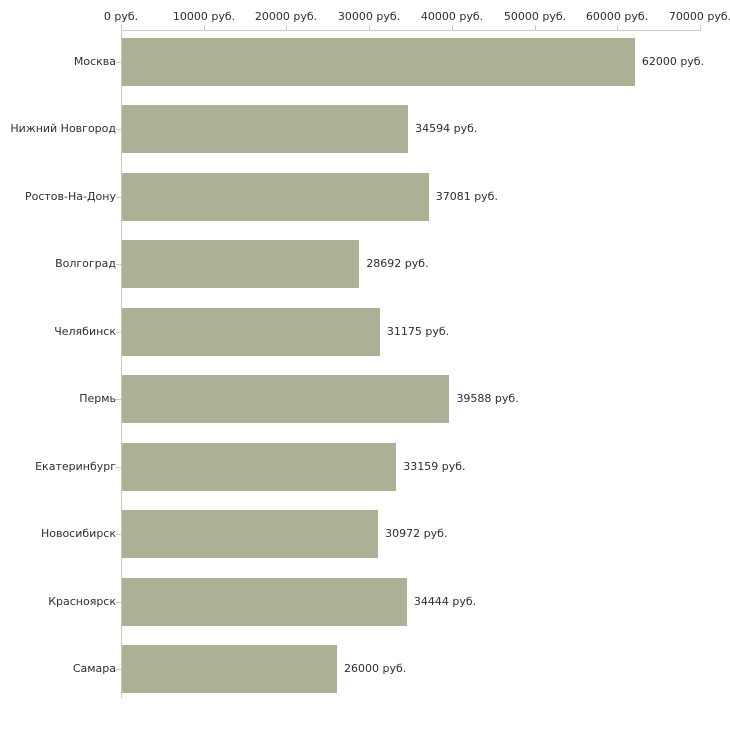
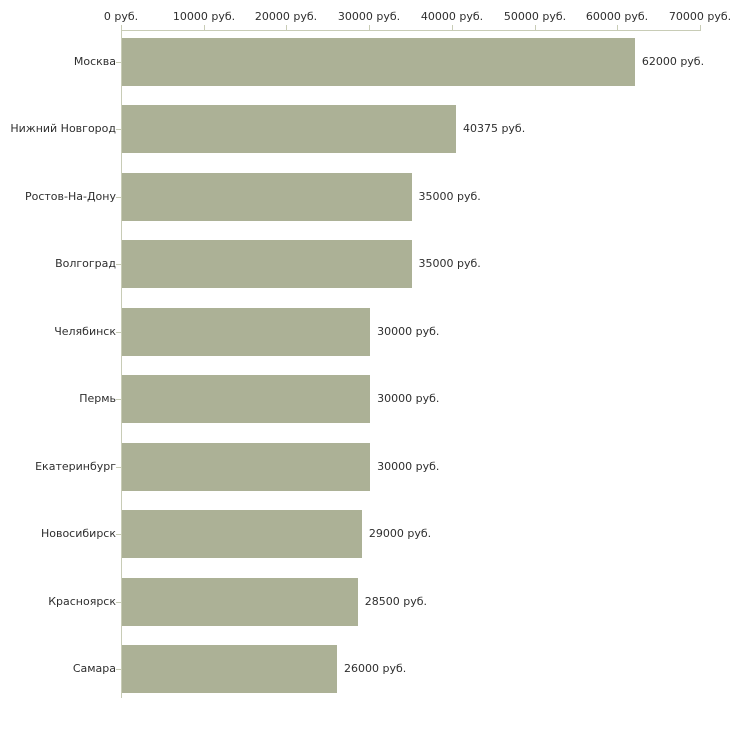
Нижний Новгород: 34594 -> 40375
Ростов-На-Дону: 37081 -> 35000
Волгоград: 28692 -> 35000
Челябинск: 31175 -> 30000
Пермь: 39588 -> 30000
Екатеринбург: 33159 -> 30000
Новосибирск: 30972 -> 29000
Красноярск: 34444 -> 28500
